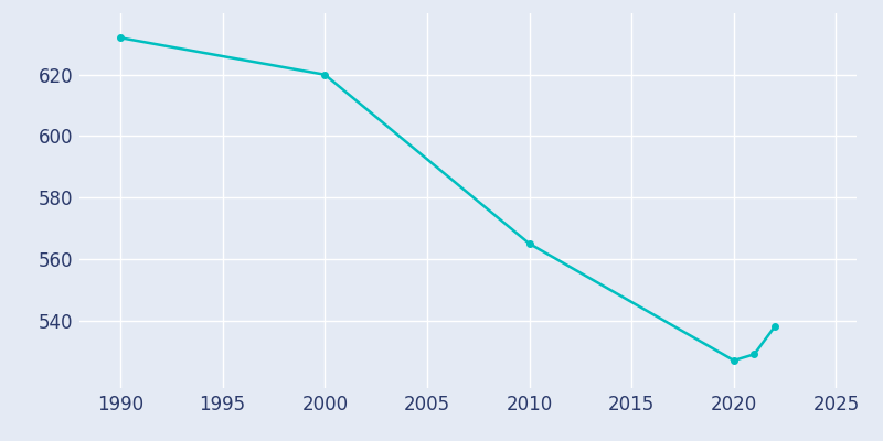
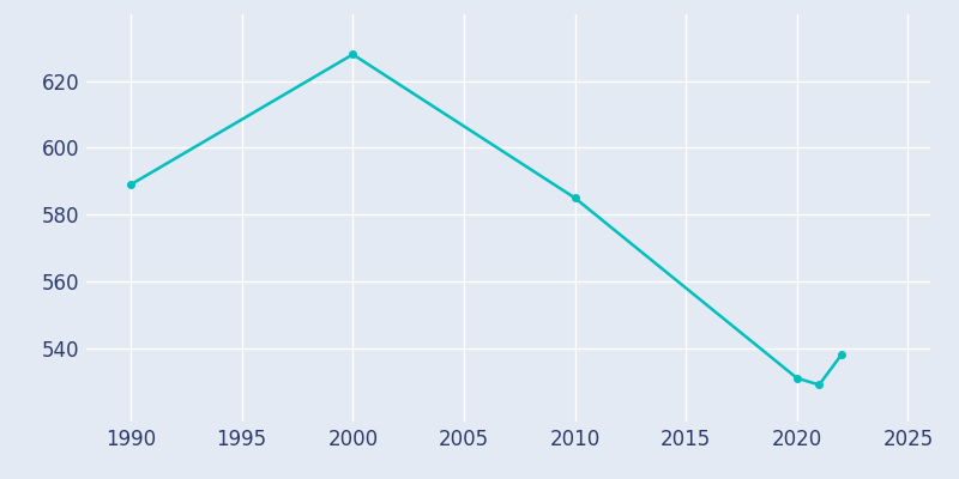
1990: 632 -> 589
2000: 620 -> 628
2010: 565 -> 585
2020: 527 -> 531
